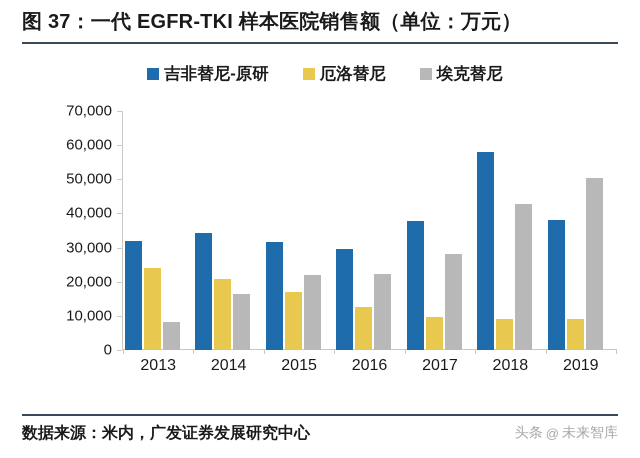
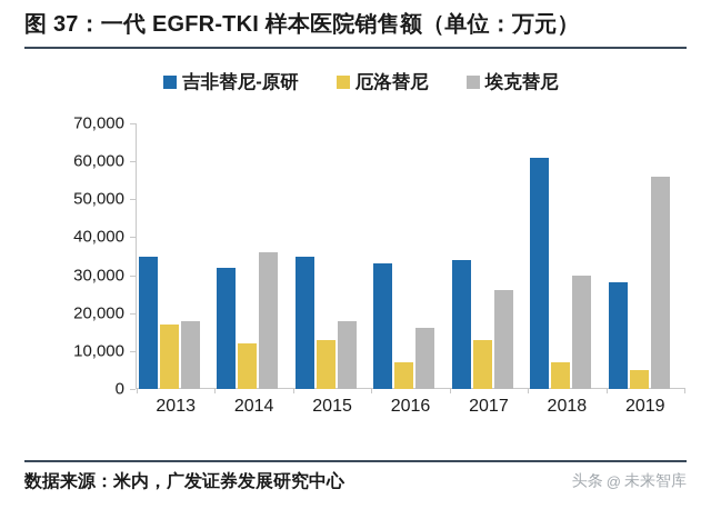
吉非替尼-原研/2013: 32000 -> 35000
厄洛替尼/2013: 24000 -> 17000
埃克替尼/2013: 8000 -> 18000
吉非替尼-原研/2014: 34000 -> 32000
厄洛替尼/2014: 21000 -> 12000
埃克替尼/2014: 16000 -> 36000
吉非替尼-原研/2015: 32000 -> 35000
厄洛替尼/2015: 17000 -> 13000
埃克替尼/2015: 22000 -> 18000
吉非替尼-原研/2016: 30000 -> 33000
厄洛替尼/2016: 13000 -> 7000
埃克替尼/2016: 22000 -> 16000
吉非替尼-原研/2017: 38000 -> 34000
厄洛替尼/2017: 10000 -> 13000
埃克替尼/2017: 28000 -> 26000
吉非替尼-原研/2018: 58000 -> 61000
厄洛替尼/2018: 9000 -> 7000
埃克替尼/2018: 43000 -> 30000
吉非替尼-原研/2019: 38000 -> 28000
厄洛替尼/2019: 9000 -> 5000
埃克替尼/2019: 50000 -> 56000
